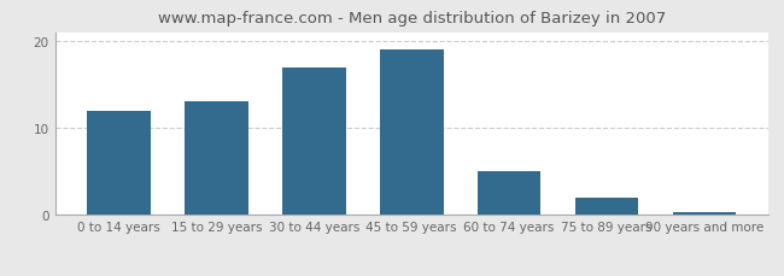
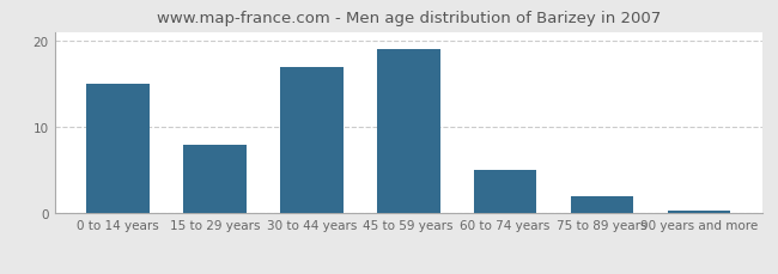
0 to 14 years: 12.0 -> 15.0
15 to 29 years: 13.0 -> 8.0
